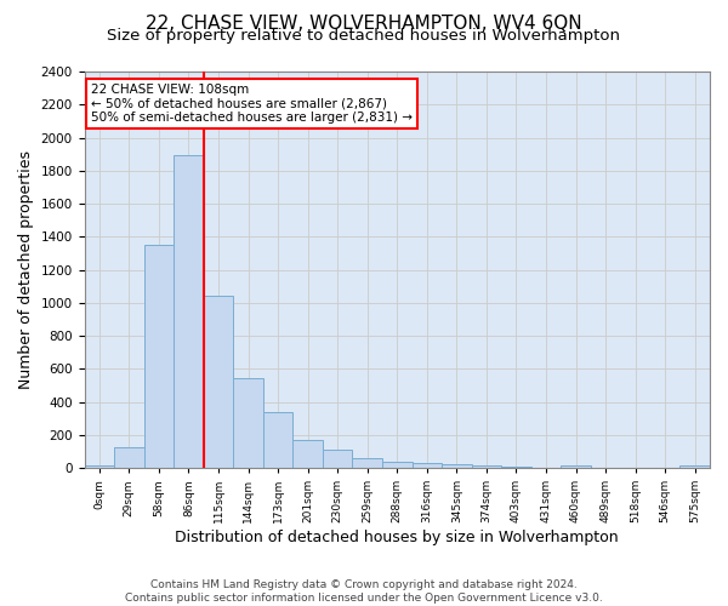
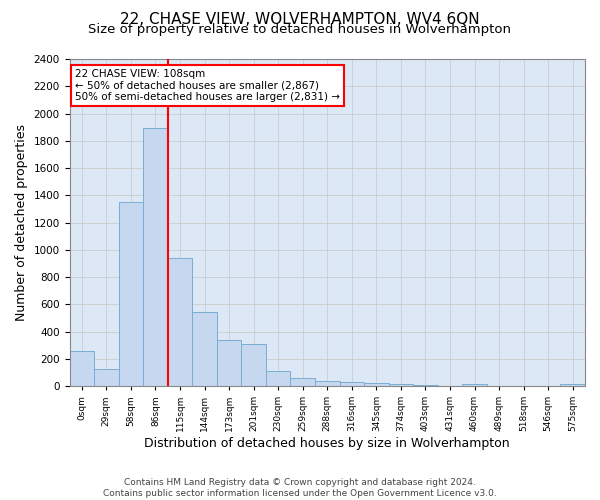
0sqm: 20 -> 260
115sqm: 1040 -> 940
201sqm: 170 -> 310
